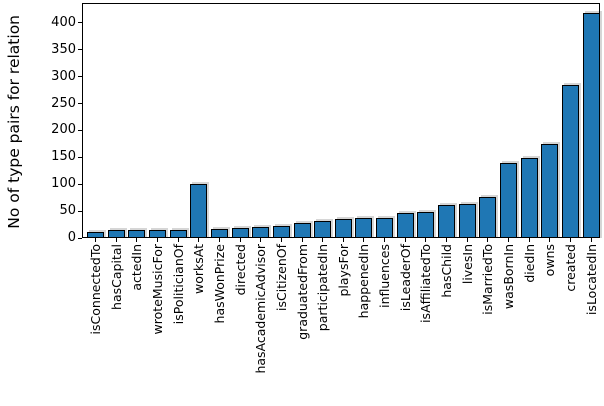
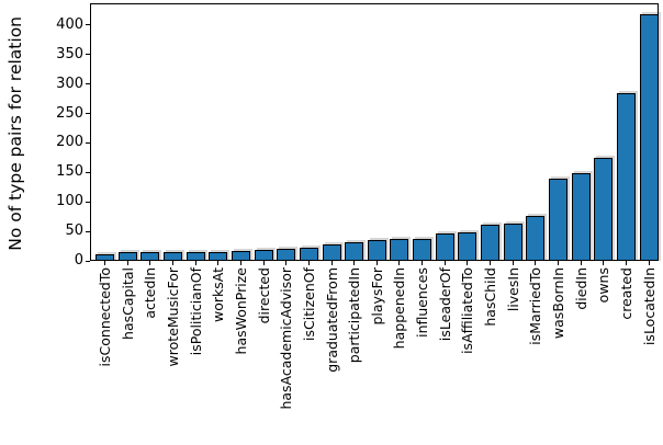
worksAt: 100 -> 10
